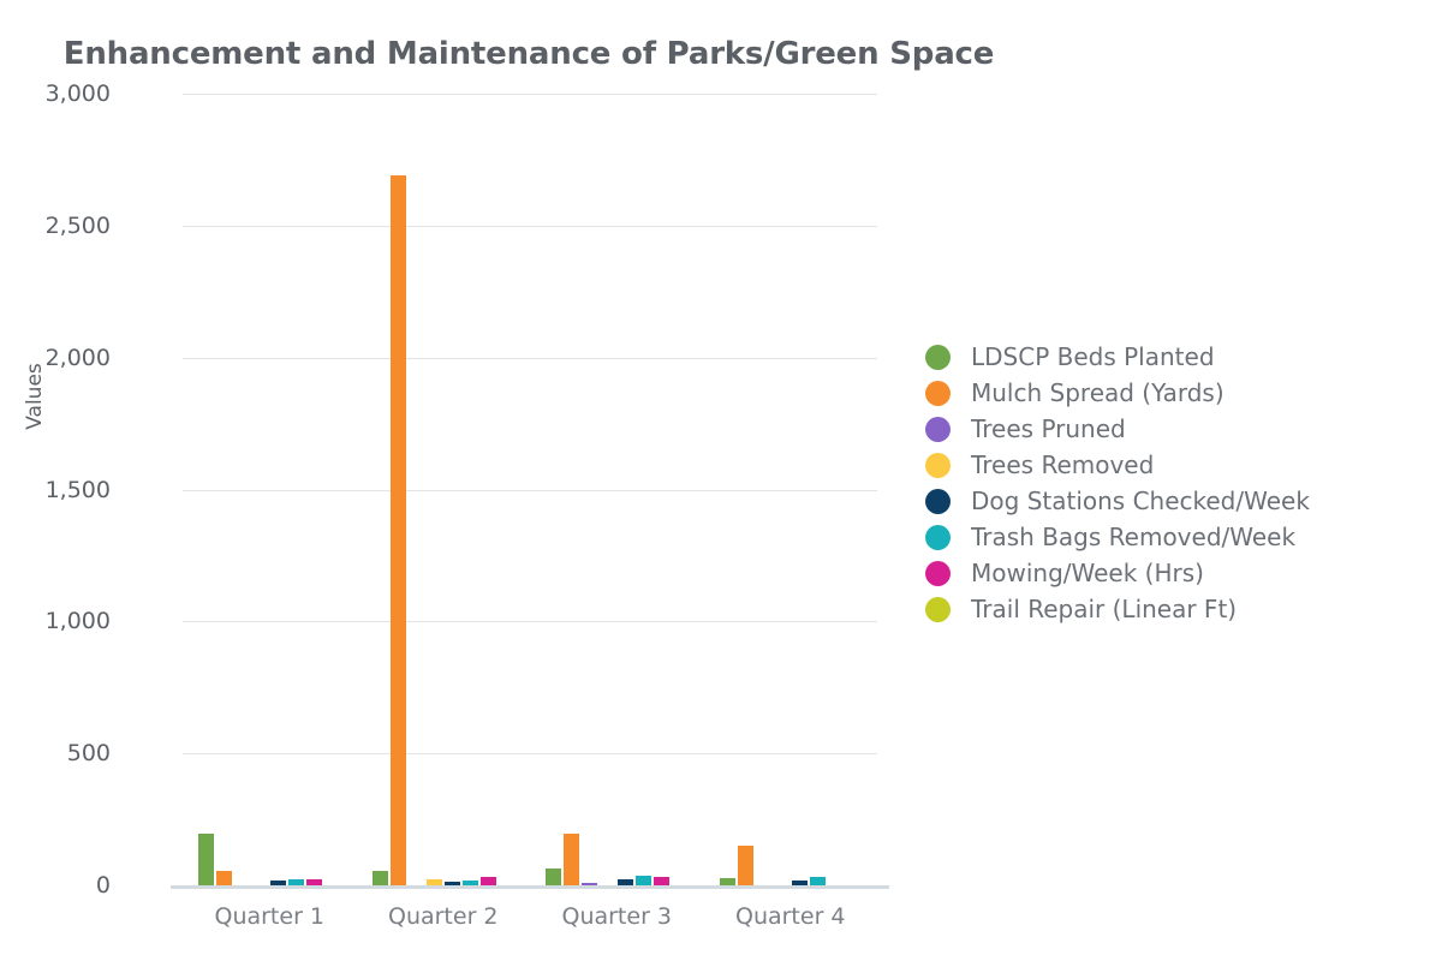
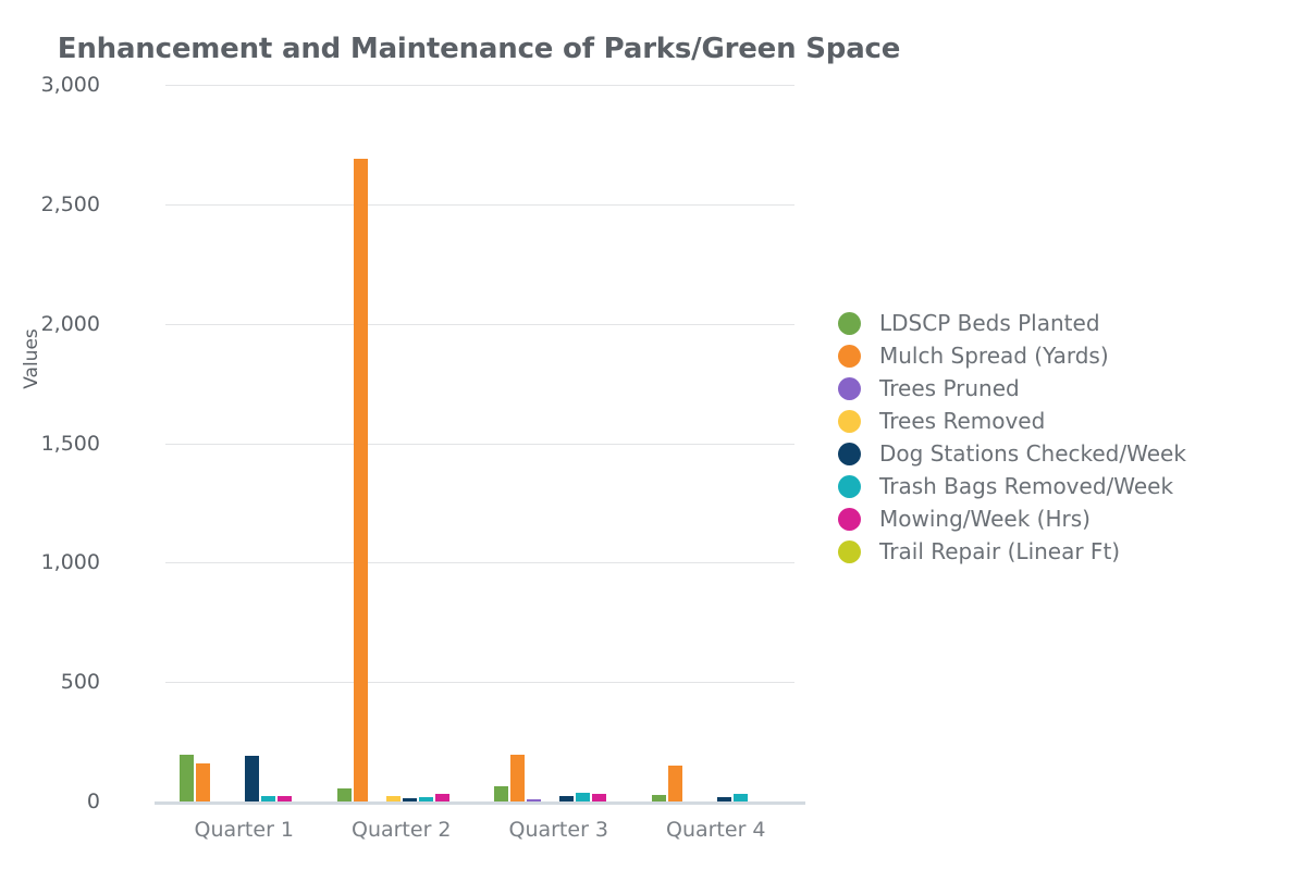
Mulch Spread (Yards)/Quarter 1: 60 -> 160
Dog Stations Checked/Week/Quarter 1: 20 -> 190
